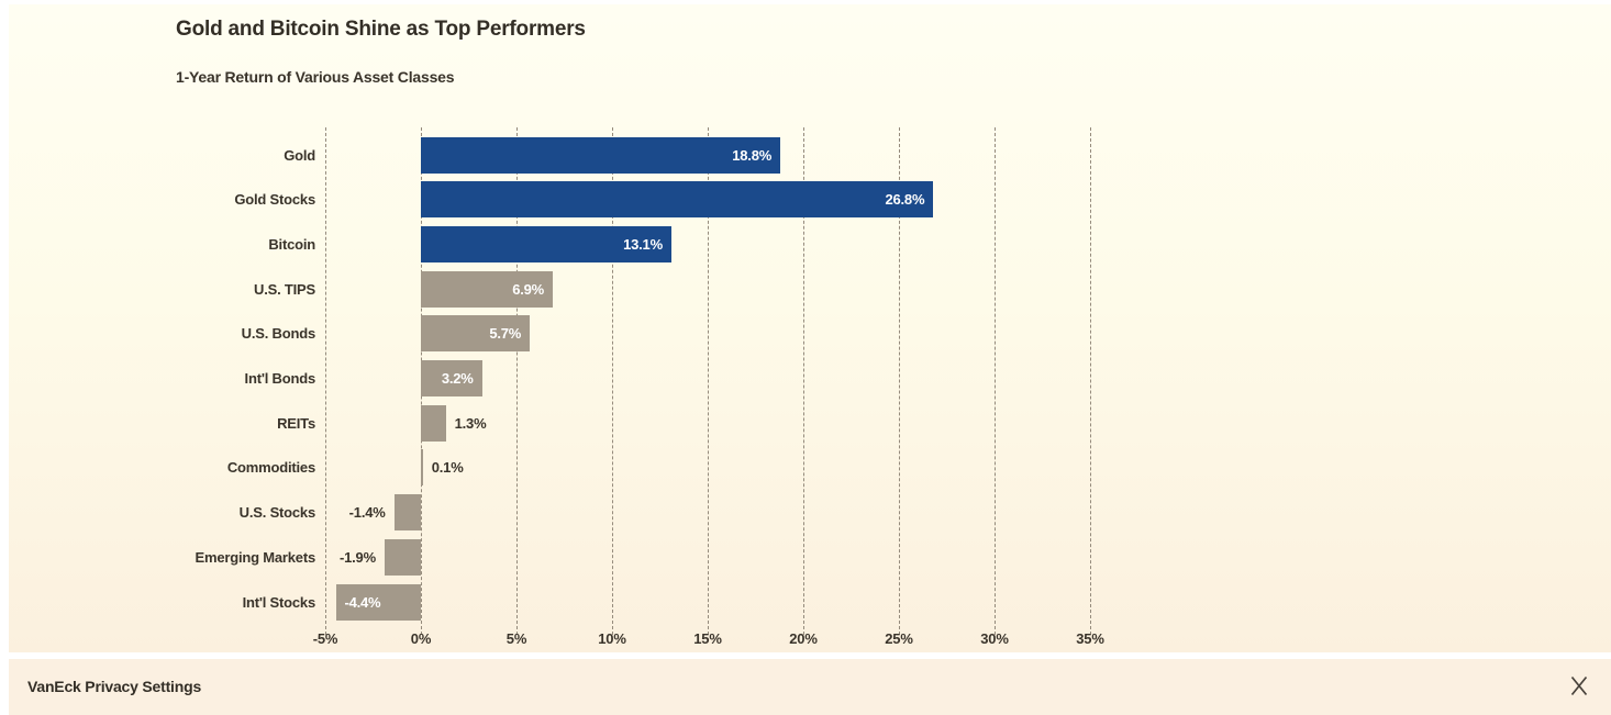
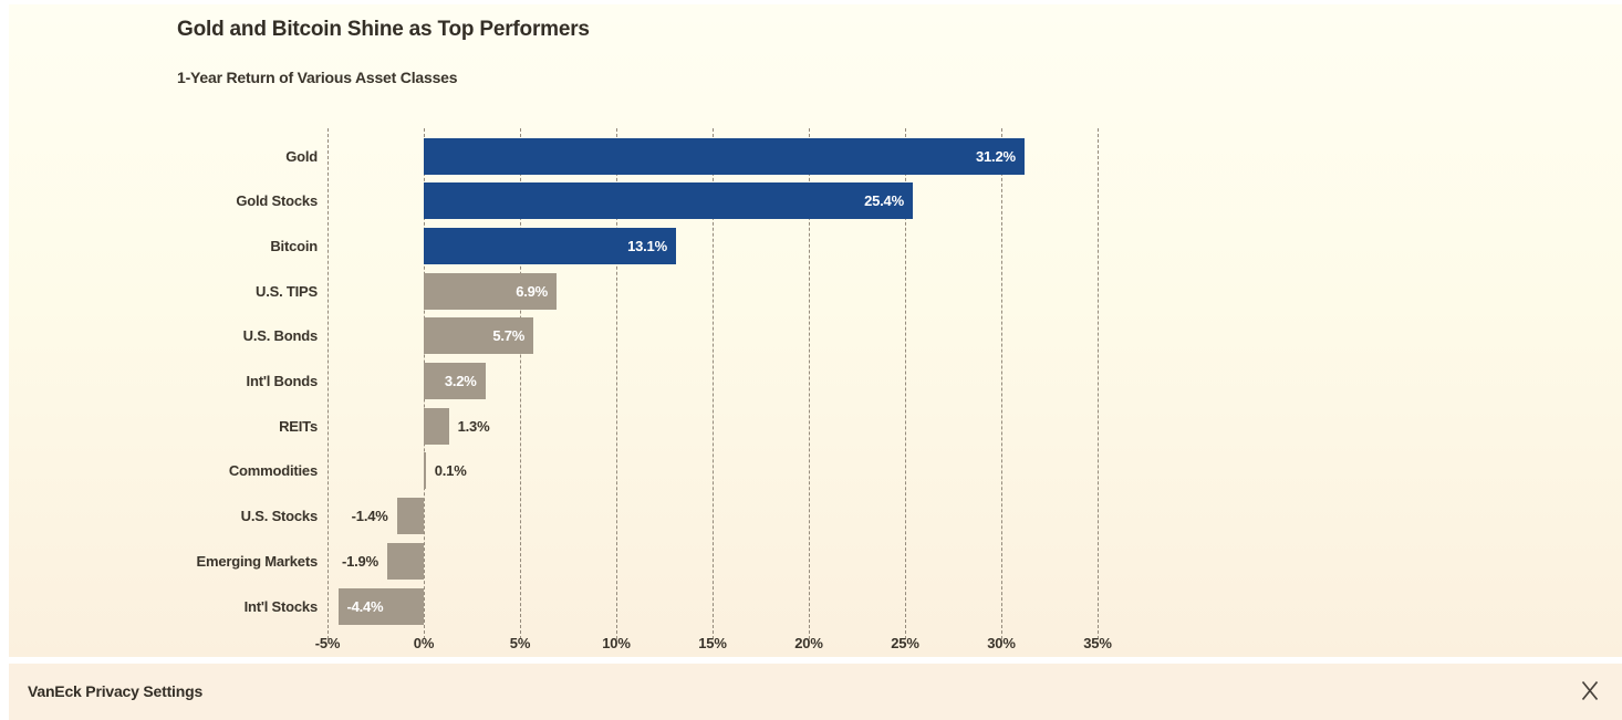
Gold: 18.8% -> 31.2%
Gold Stocks: 26.8% -> 25.4%
